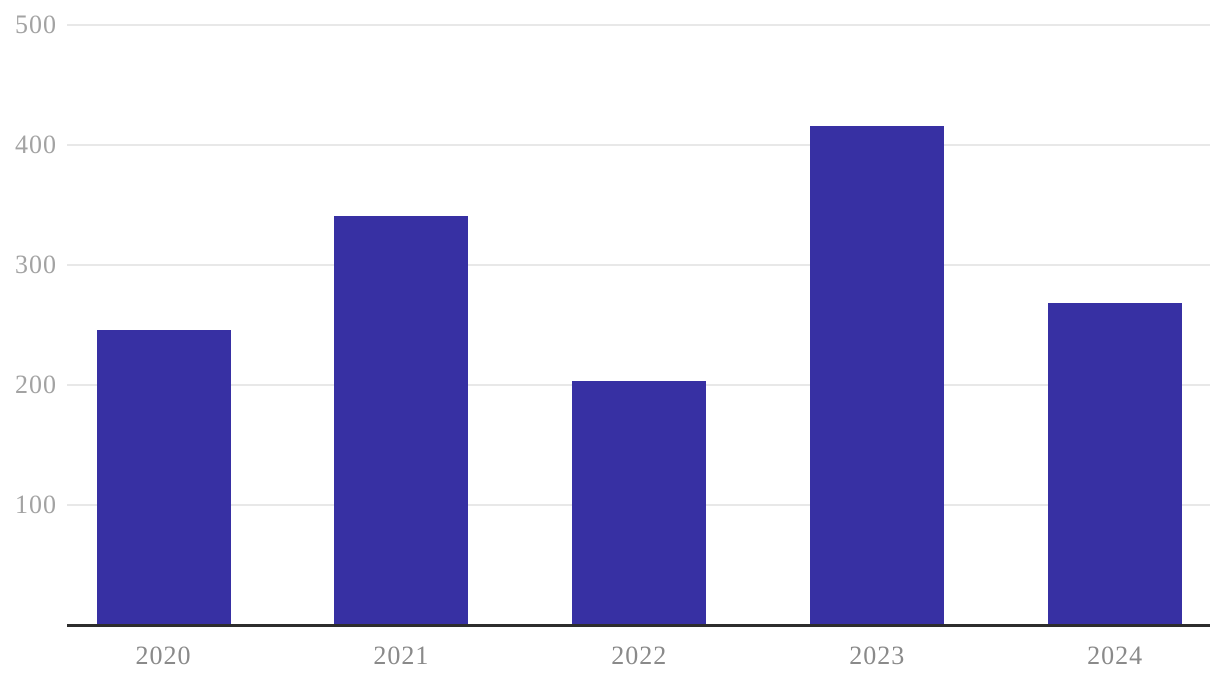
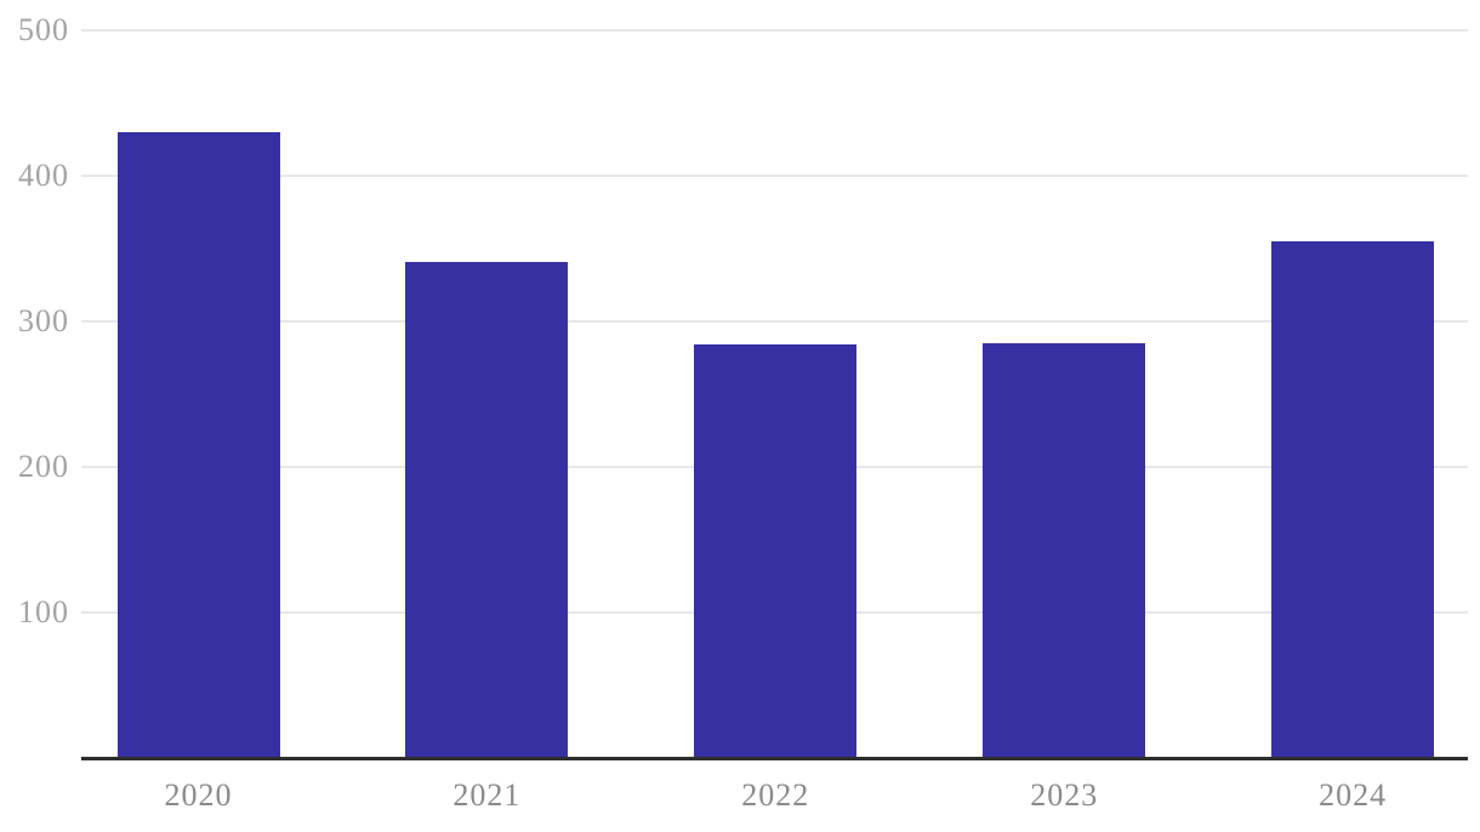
2020: 246 -> 430
2022: 203 -> 284
2023: 416 -> 285
2024: 268 -> 355
